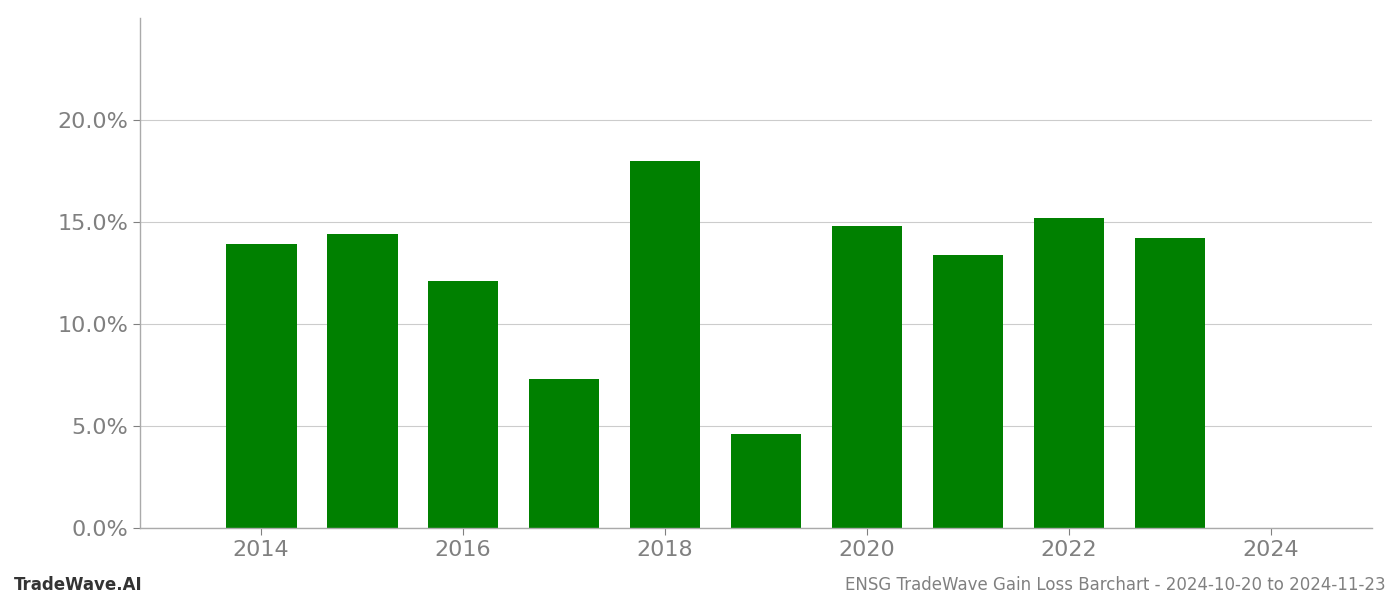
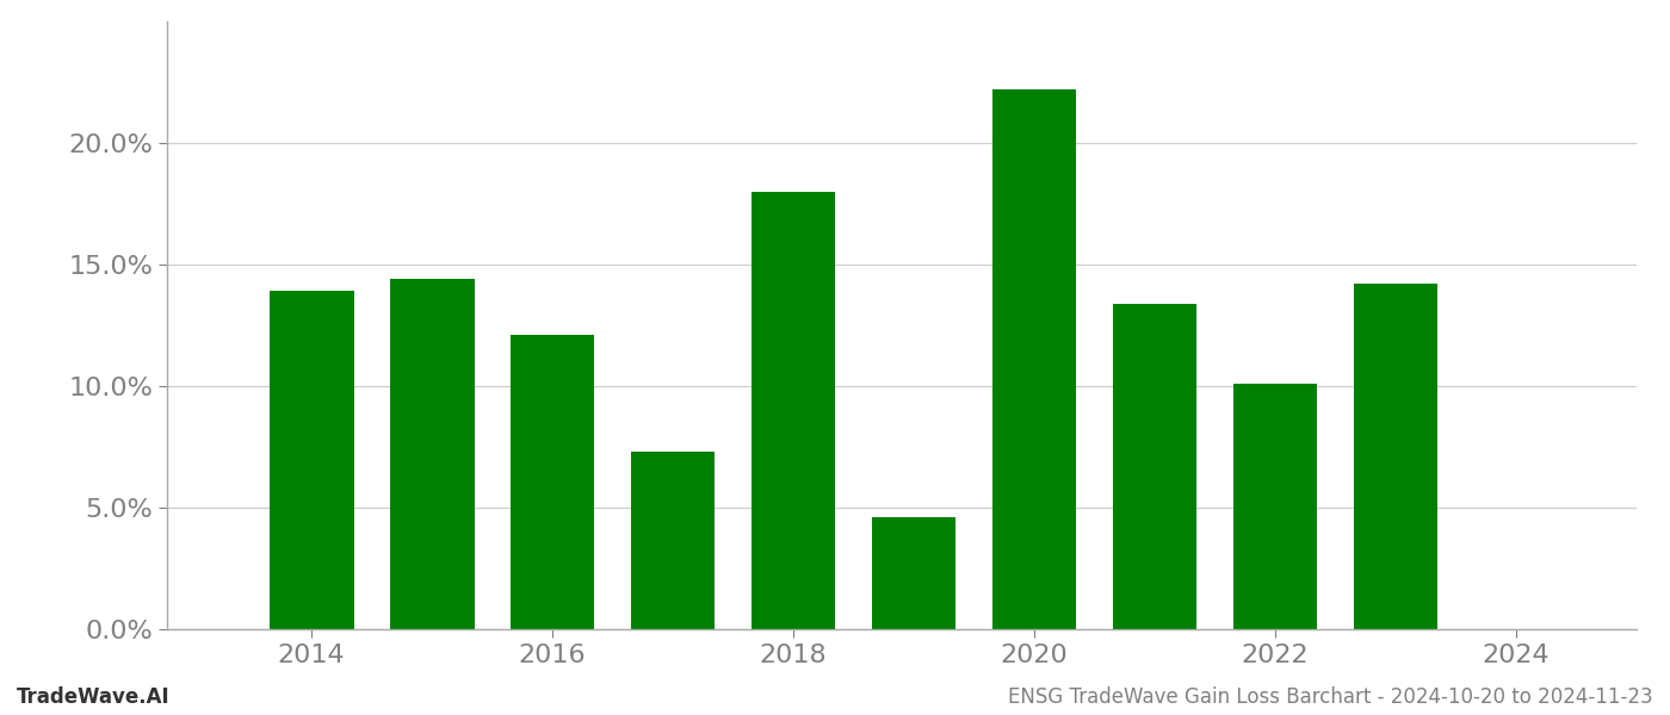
2020: 14.8% -> 22.2%
2022: 15.2% -> 10.1%
